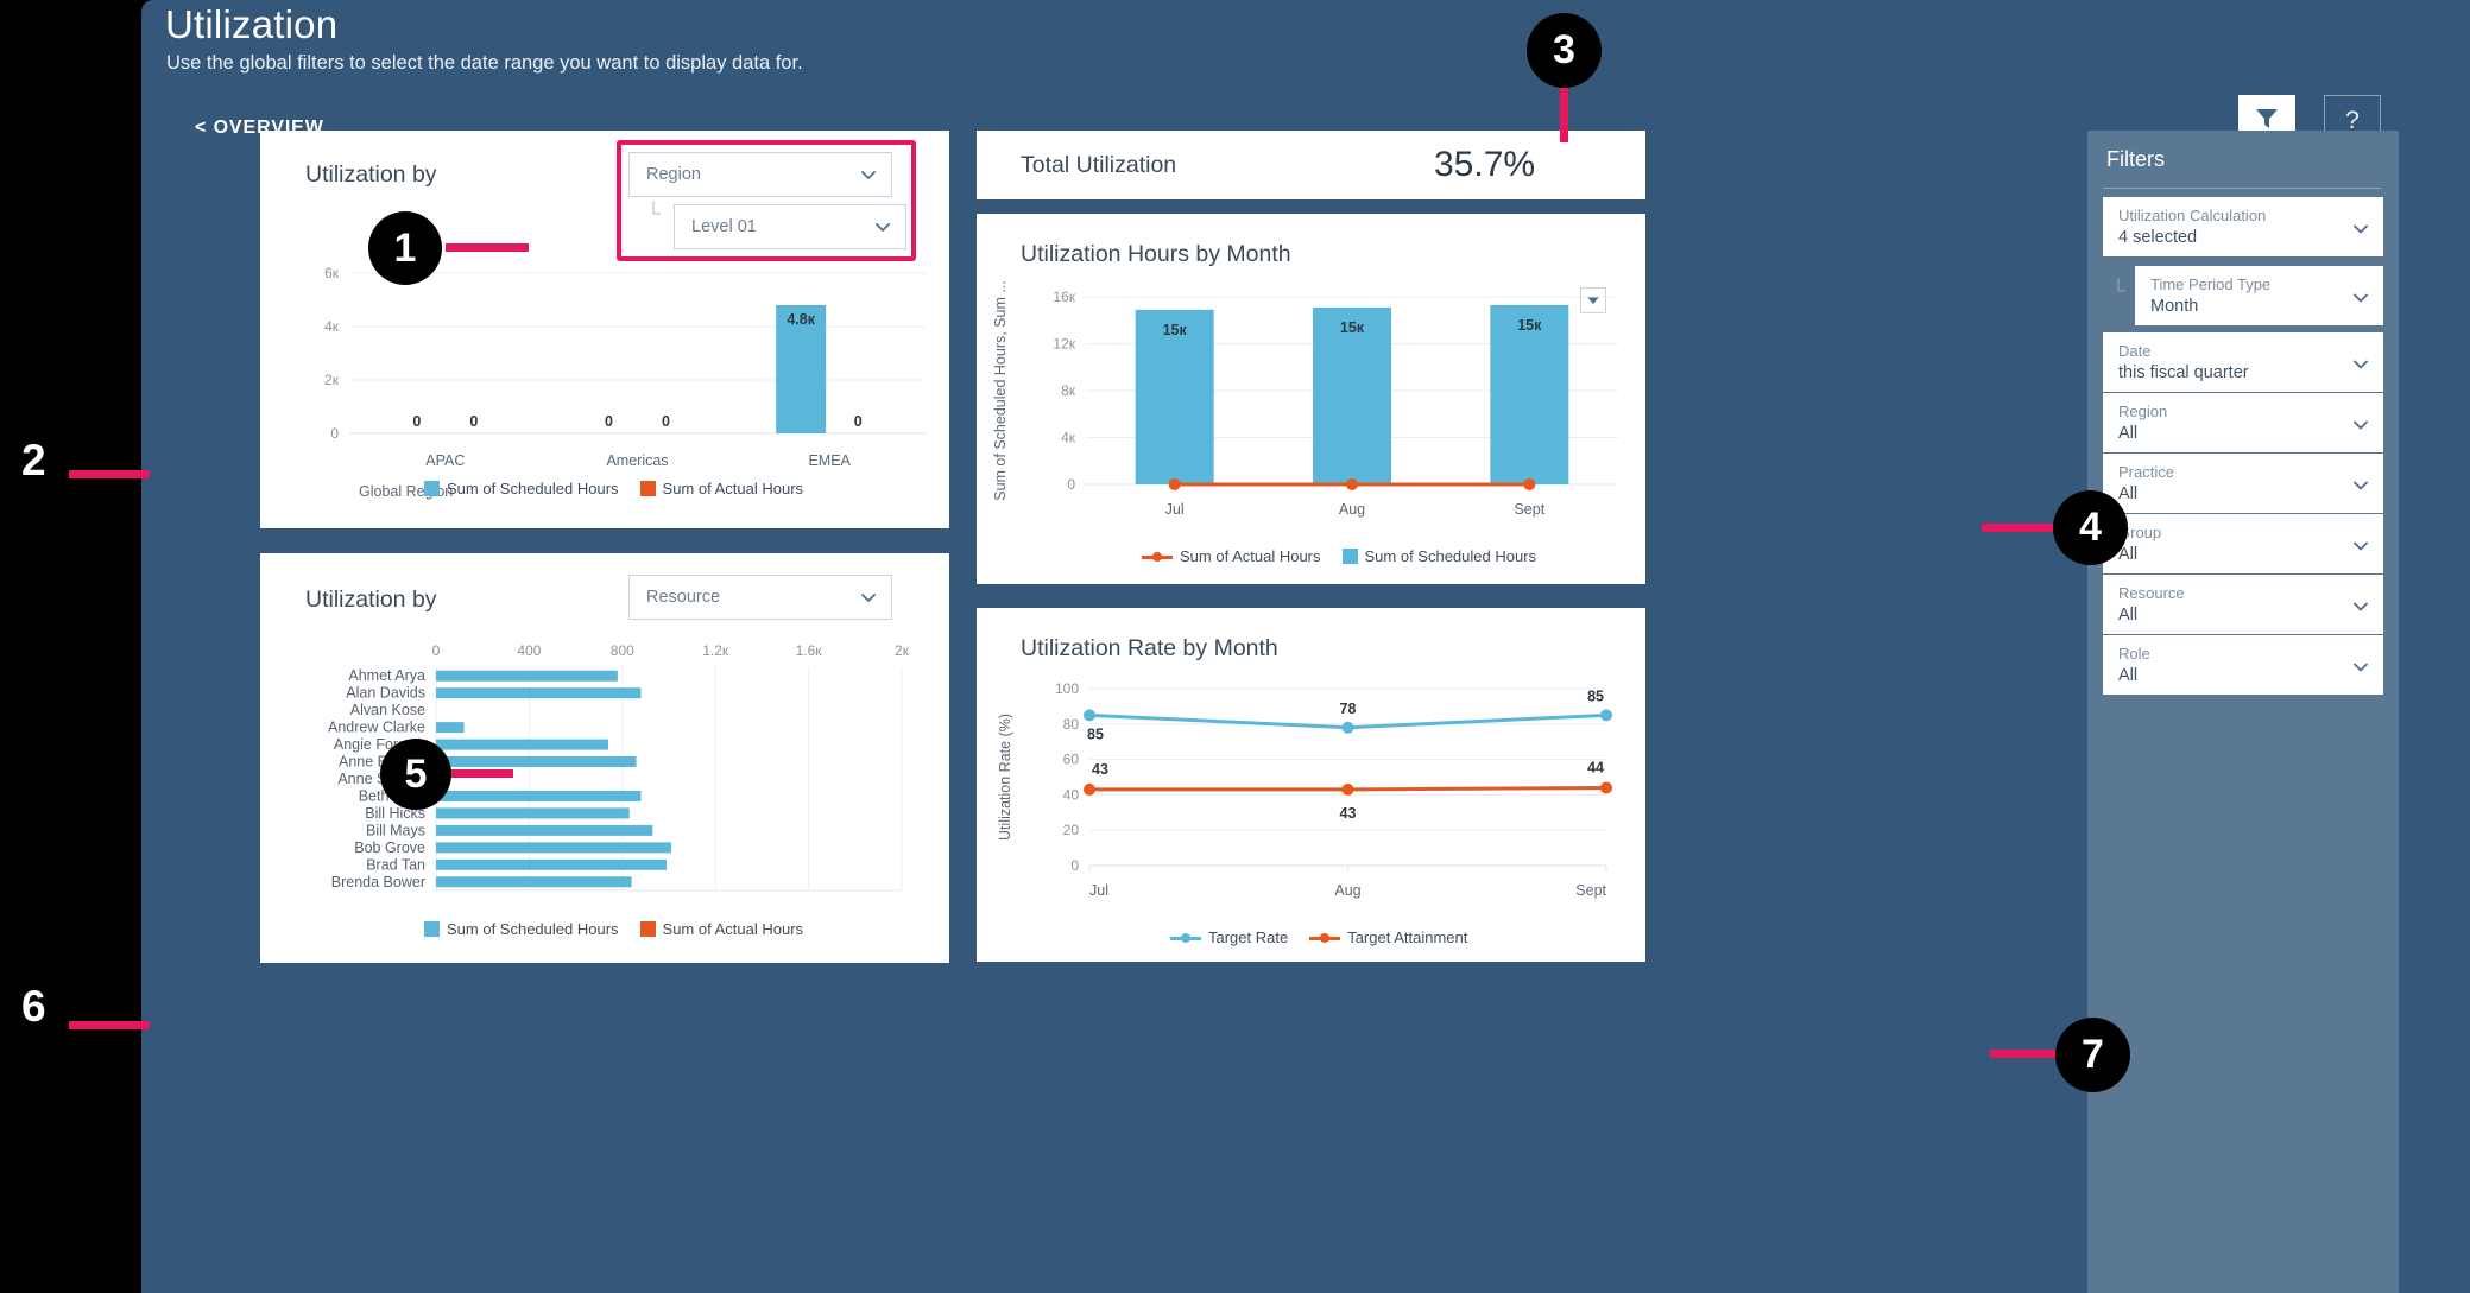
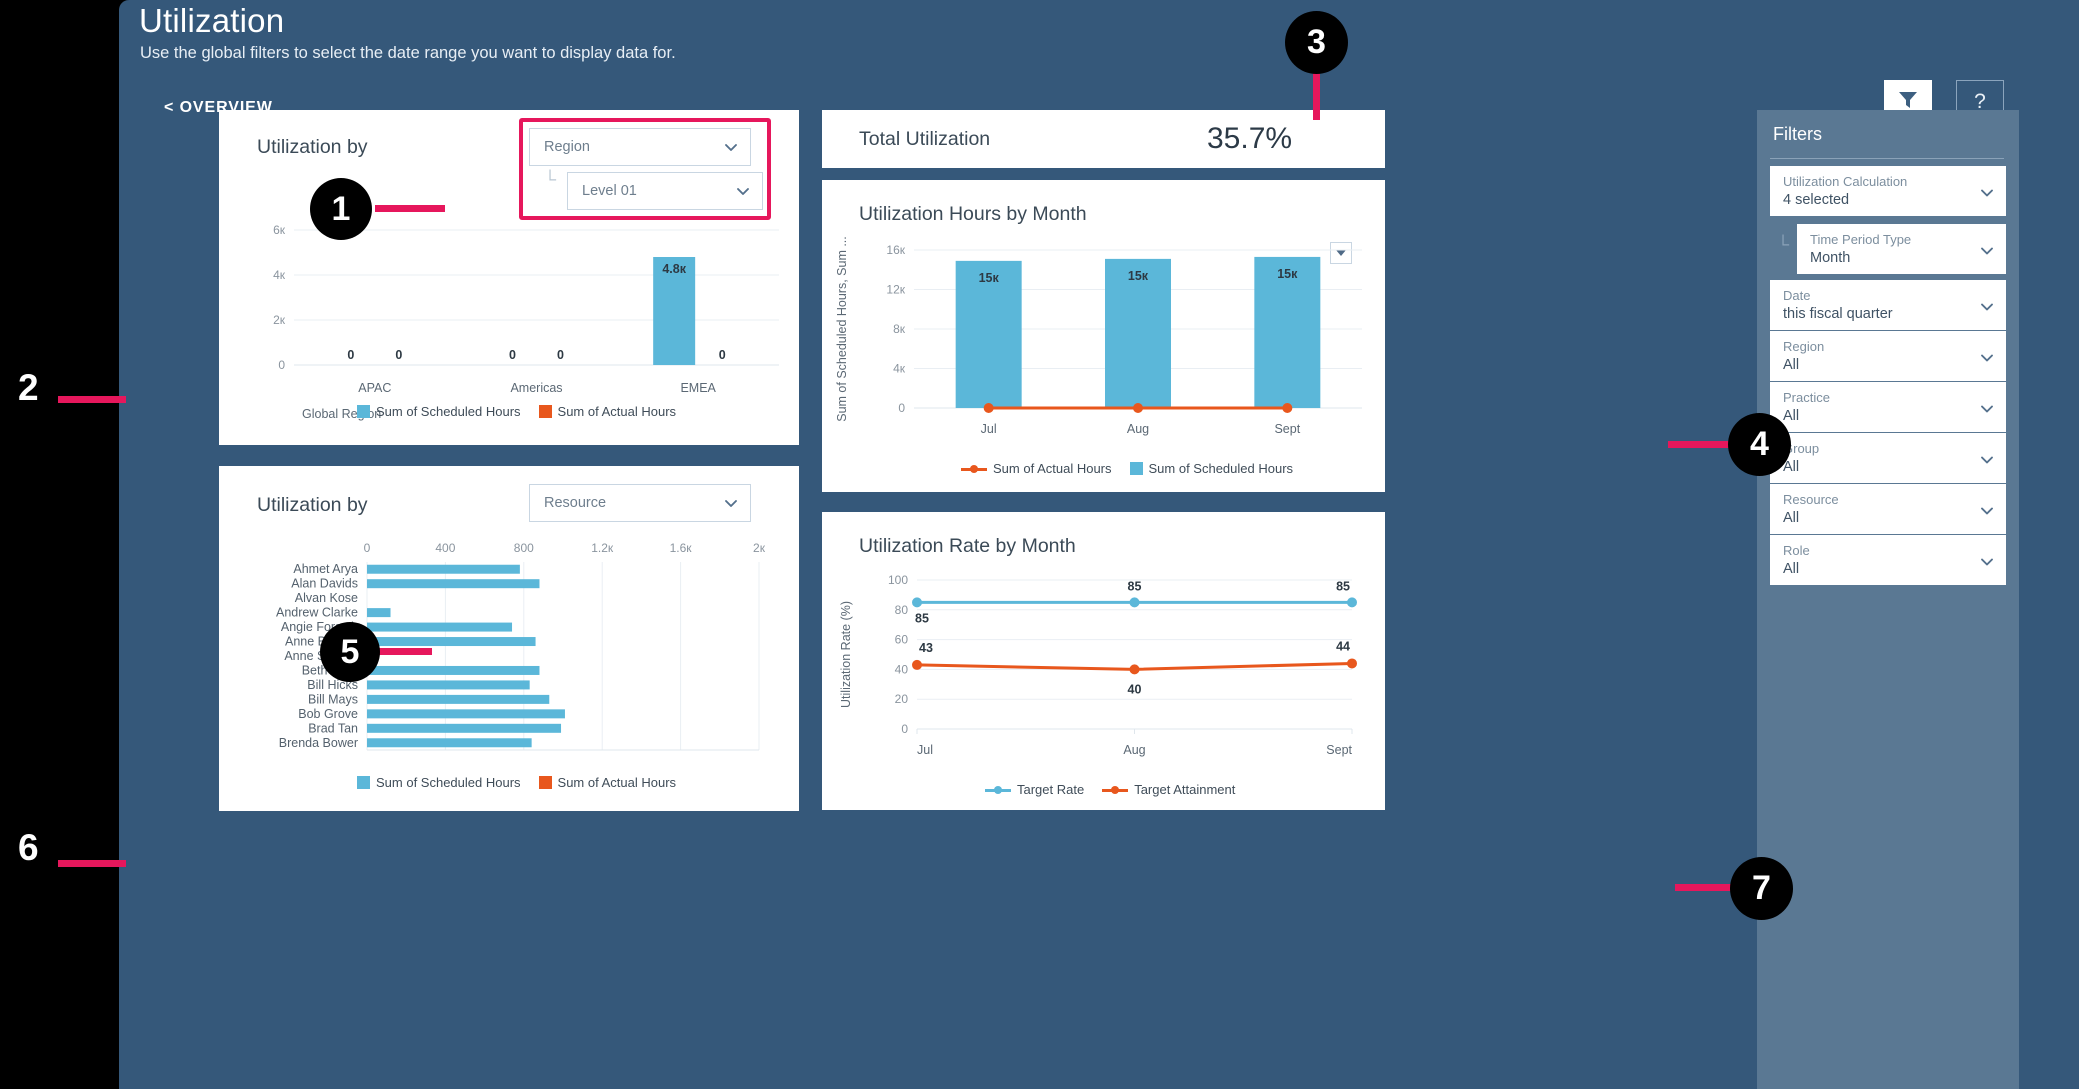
Utilization Rate by Month/Target Rate/Aug: 78 -> 85
Utilization Rate by Month/Target Attainment/Aug: 43 -> 40
